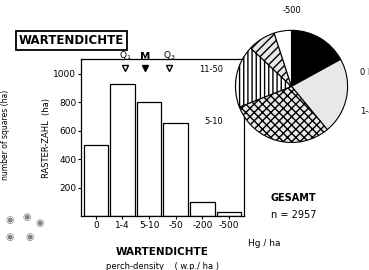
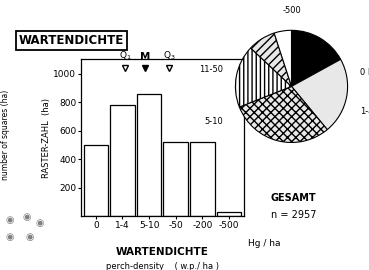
1-4: 930 -> 780
5-10: 800 -> 860
-50: 650 -> 520
-200: 100 -> 520
